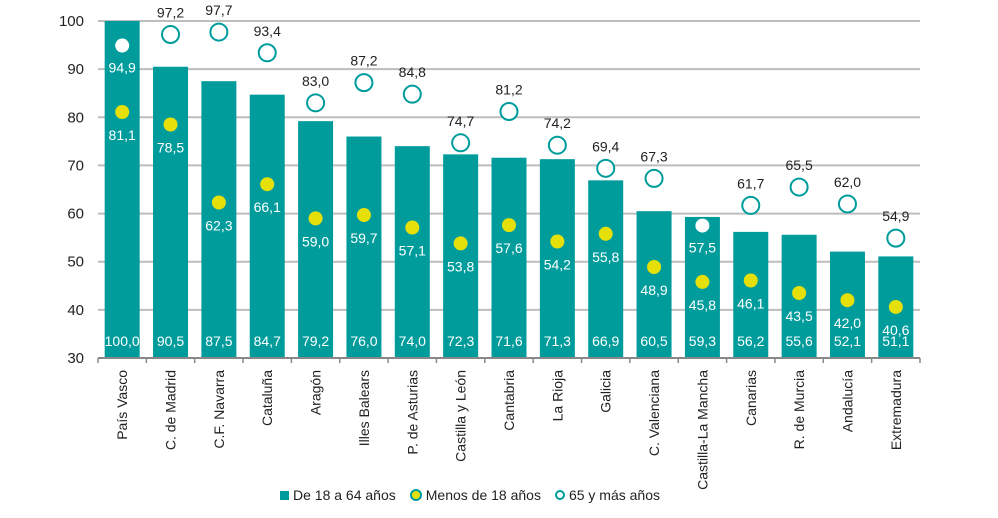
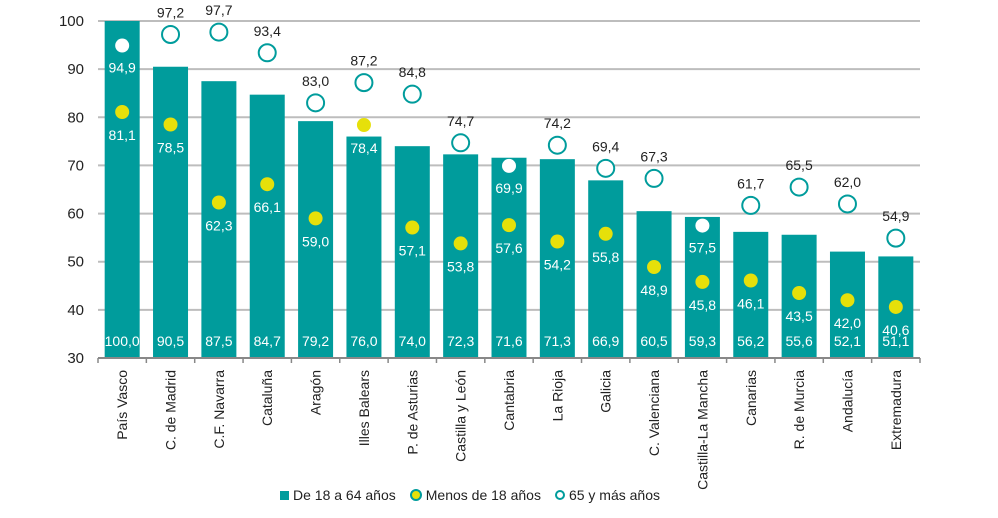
Menos de 18 años/Illes Balears: 59,7 -> 78,4
65 y más años/Cantabria: 81,2 -> 69,9
